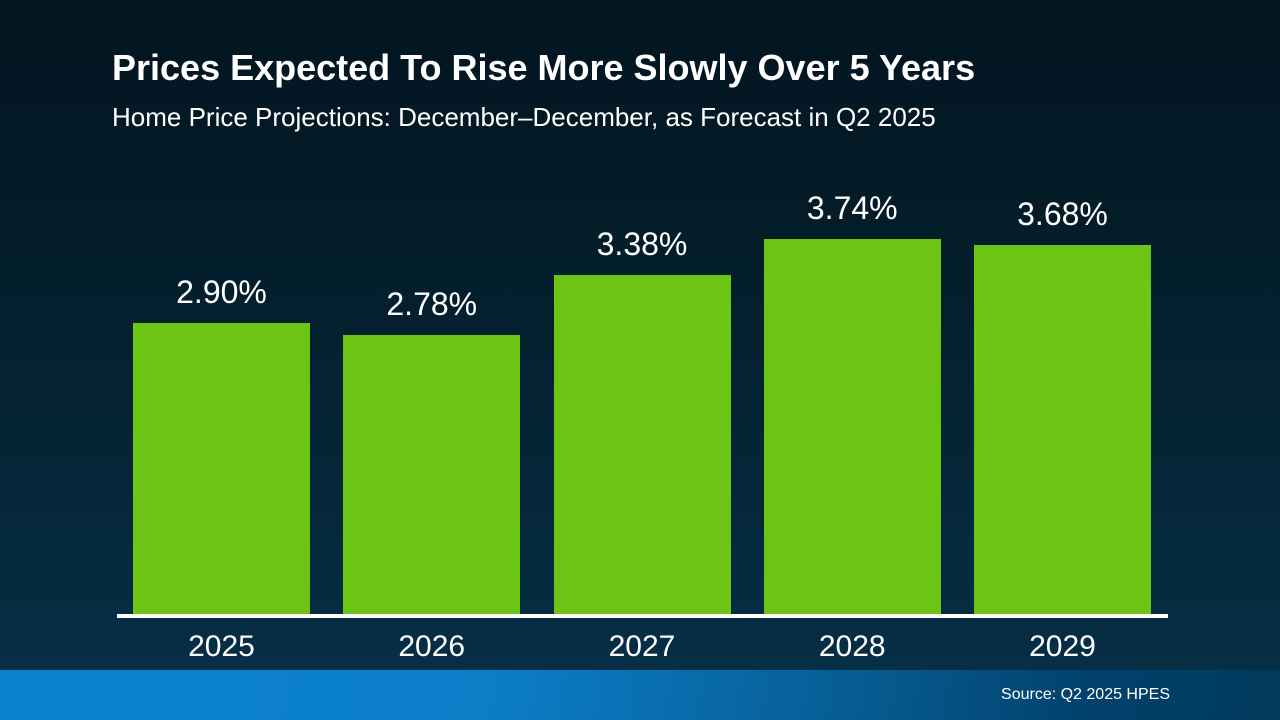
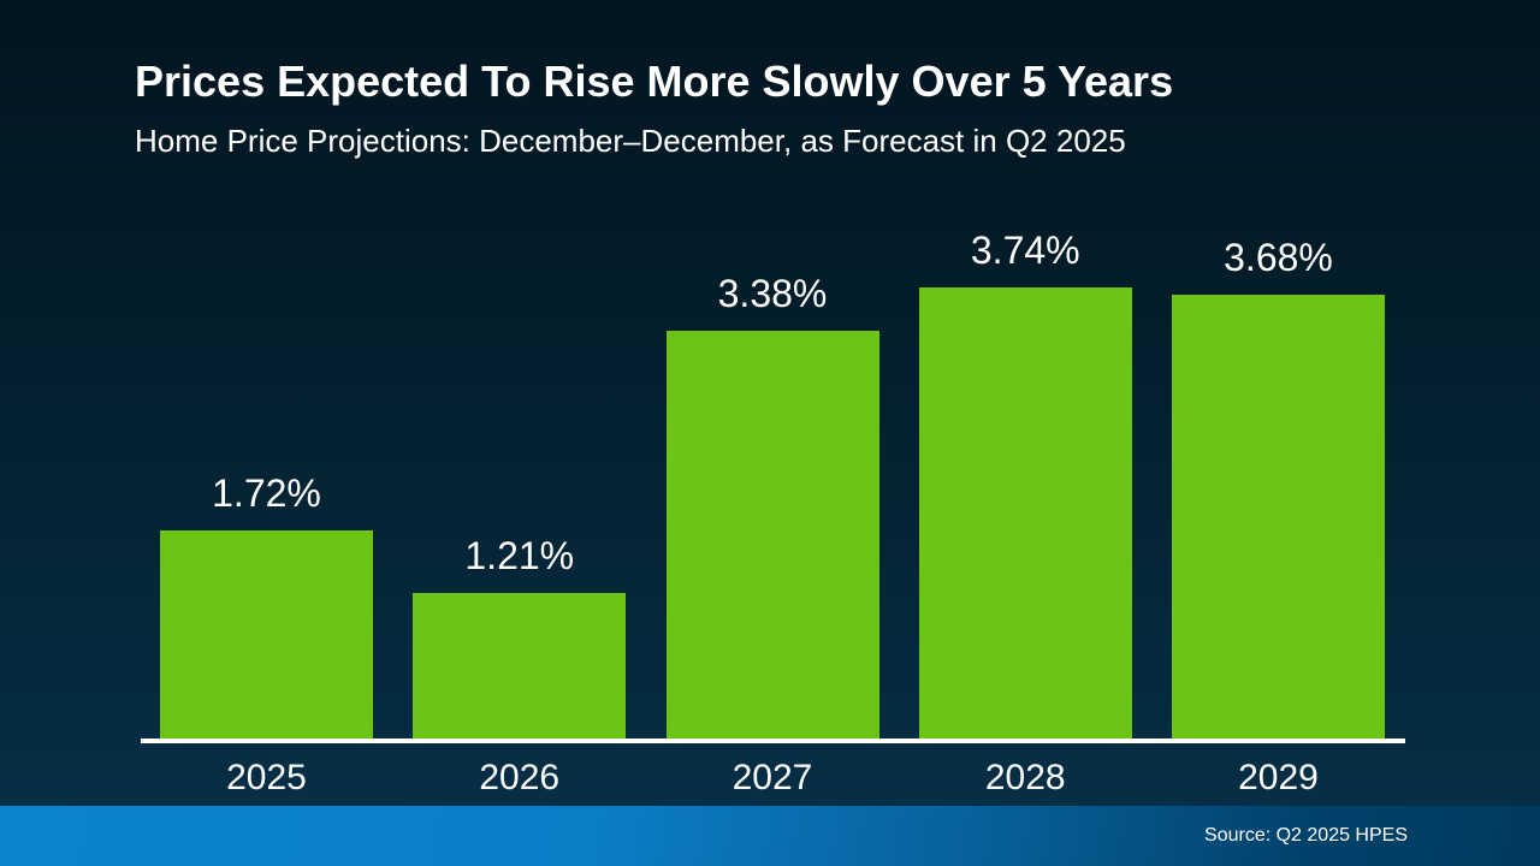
2025: 2.90% -> 1.72%
2026: 2.78% -> 1.21%
